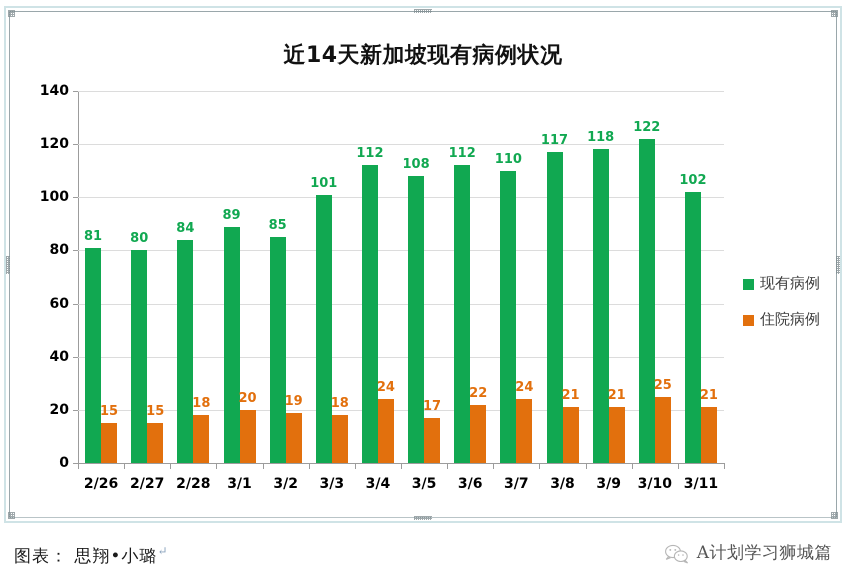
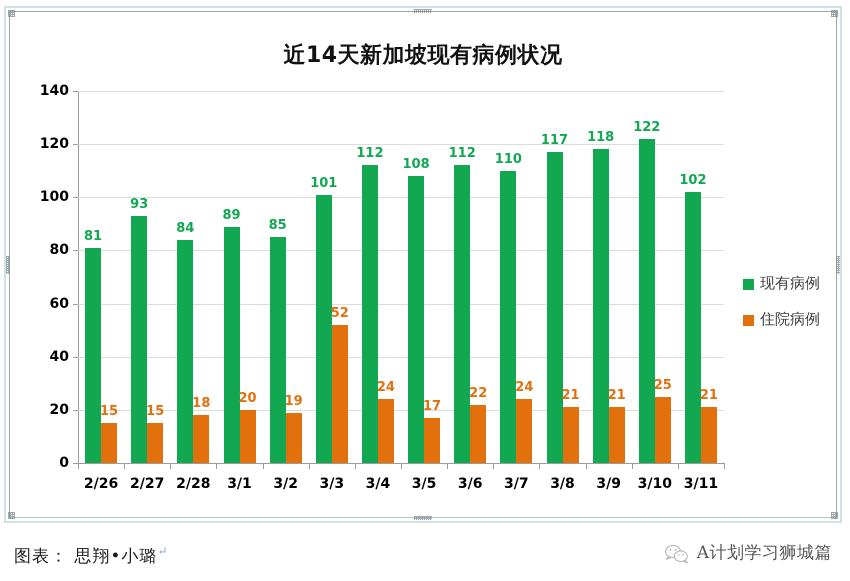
现有病例/2/27: 80 -> 93
住院病例/3/3: 18 -> 52
